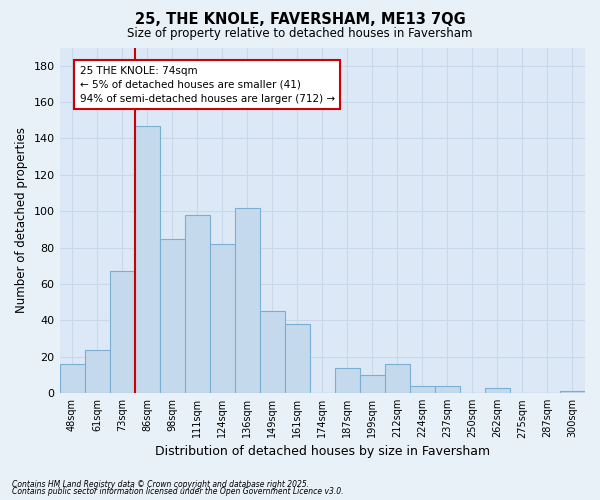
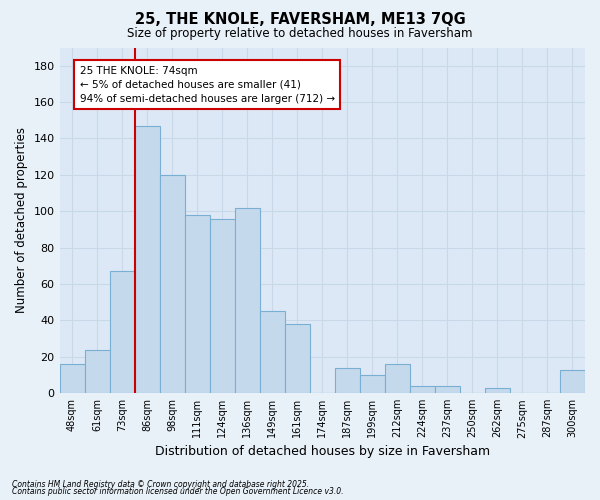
98sqm: 85 -> 120
124sqm: 82 -> 96
300sqm: 1 -> 13
